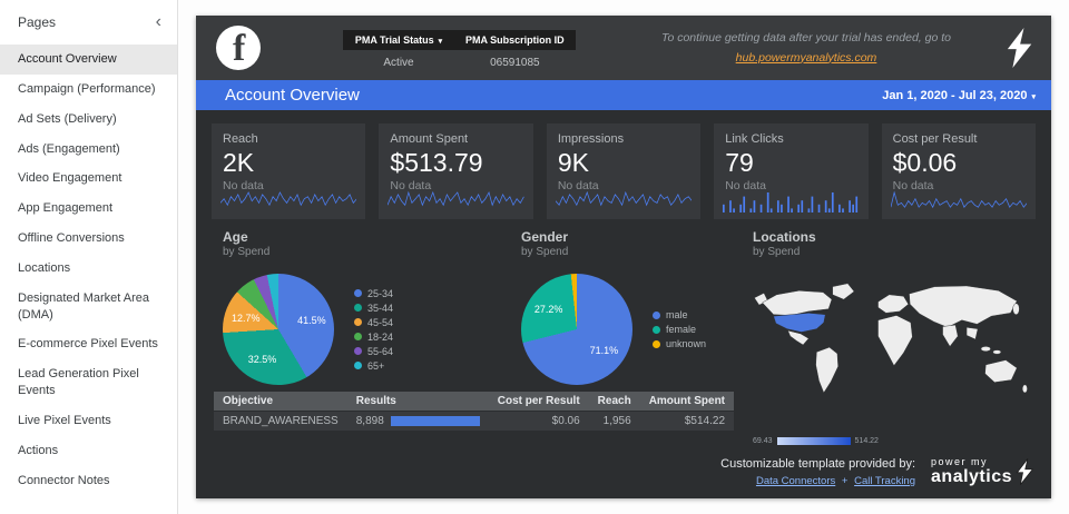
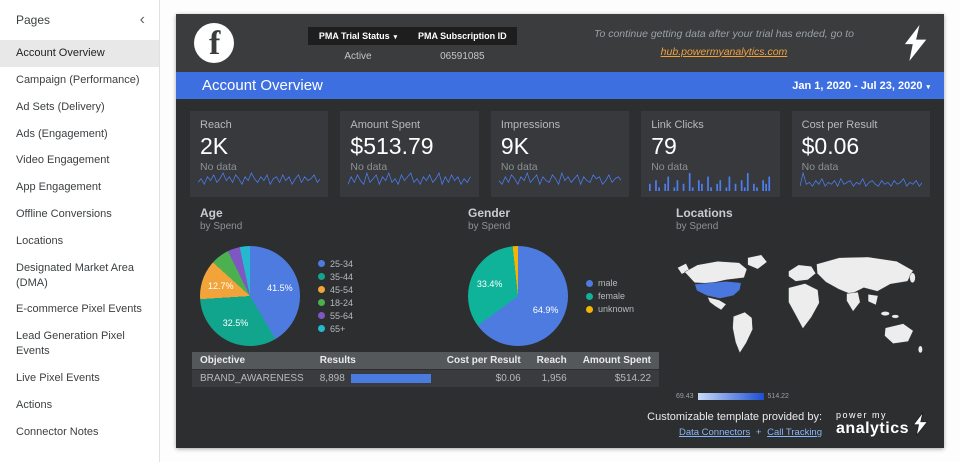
Gender/male: 71.1% -> 64.9%
Gender/female: 27.2% -> 33.4%
